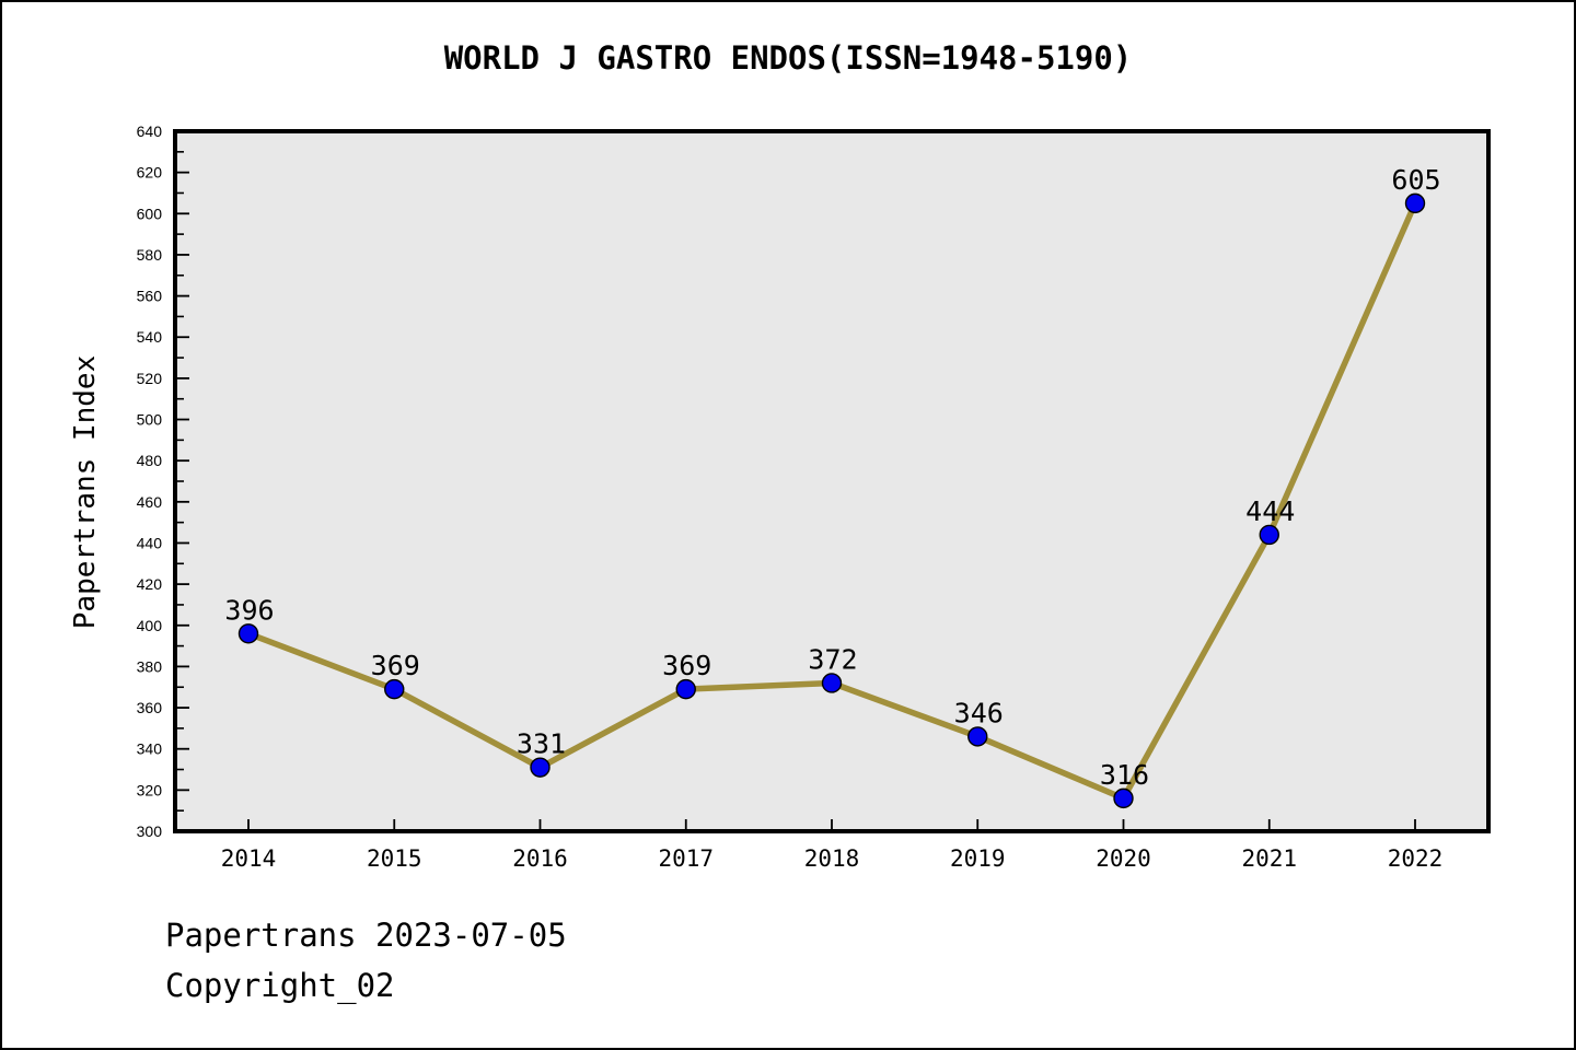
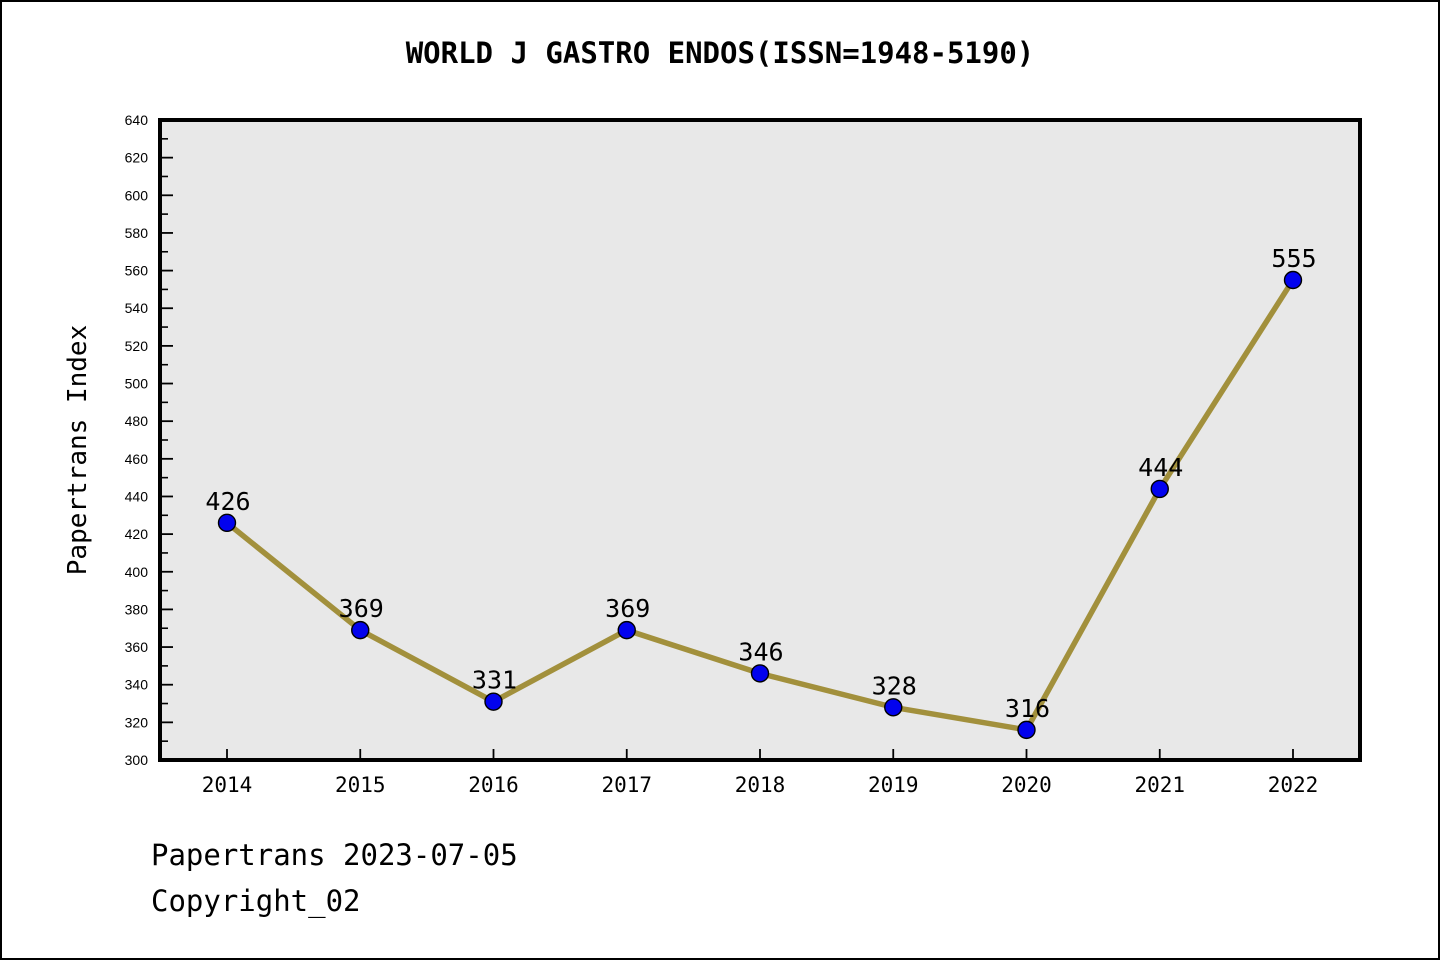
2014: 396 -> 426
2018: 372 -> 346
2019: 346 -> 328
2022: 605 -> 555
